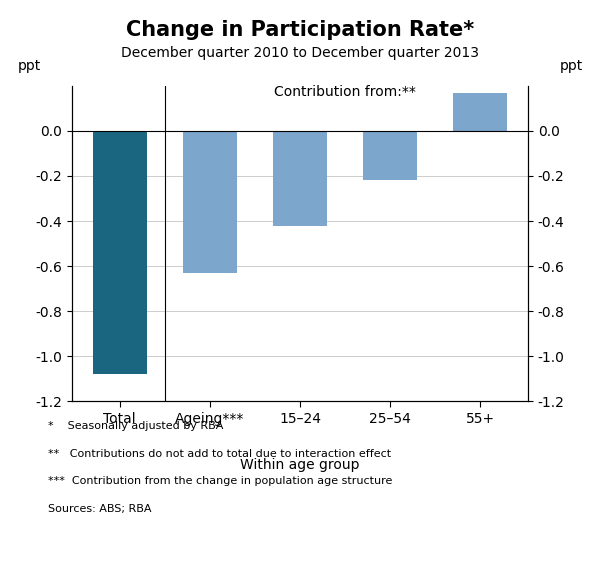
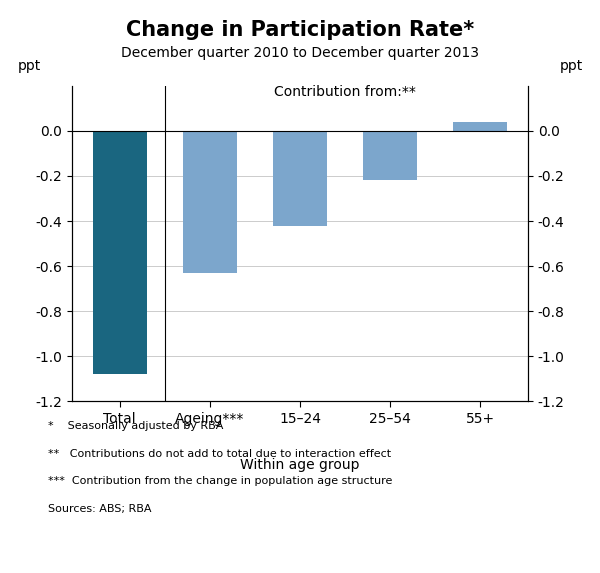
55+: 0.17 -> 0.04
